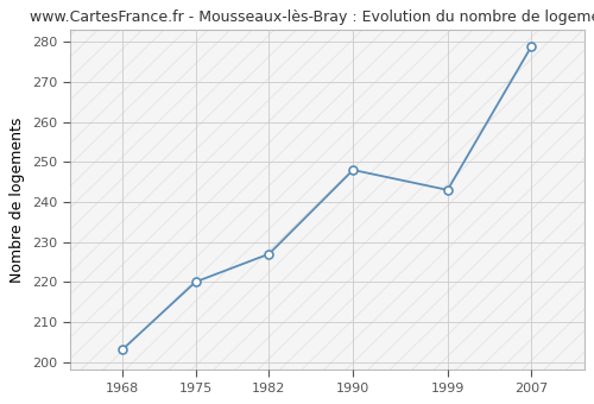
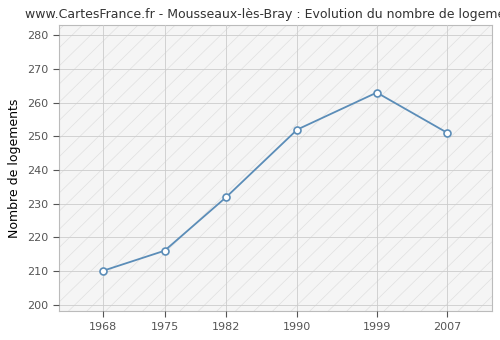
1968: 203 -> 210
1975: 220 -> 216
1982: 227 -> 232
1990: 248 -> 252
1999: 243 -> 263
2007: 279 -> 251
